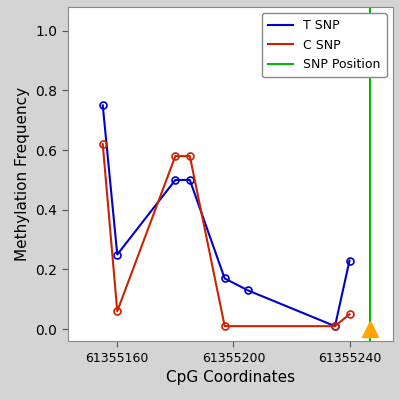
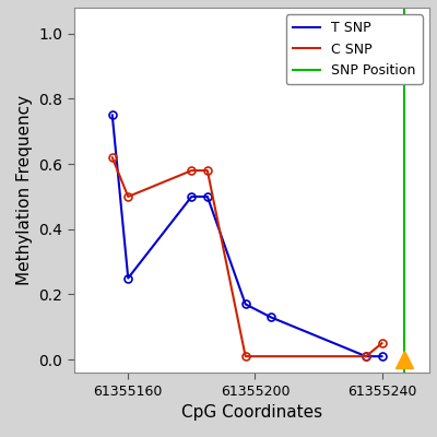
C SNP/61355160: 0.06 -> 0.50
T SNP/61355240: 0.23 -> 0.01
